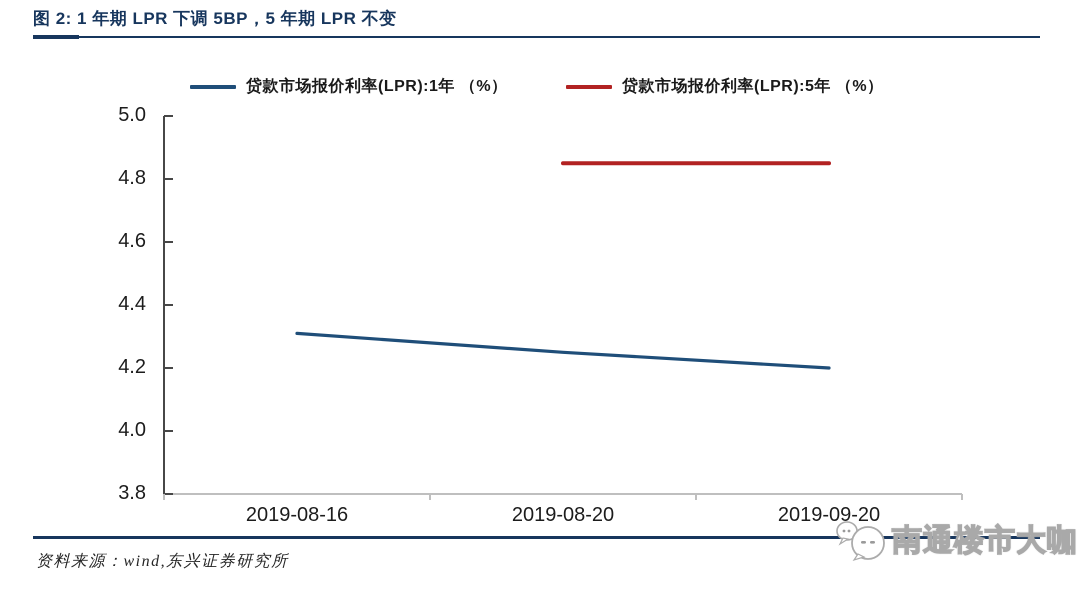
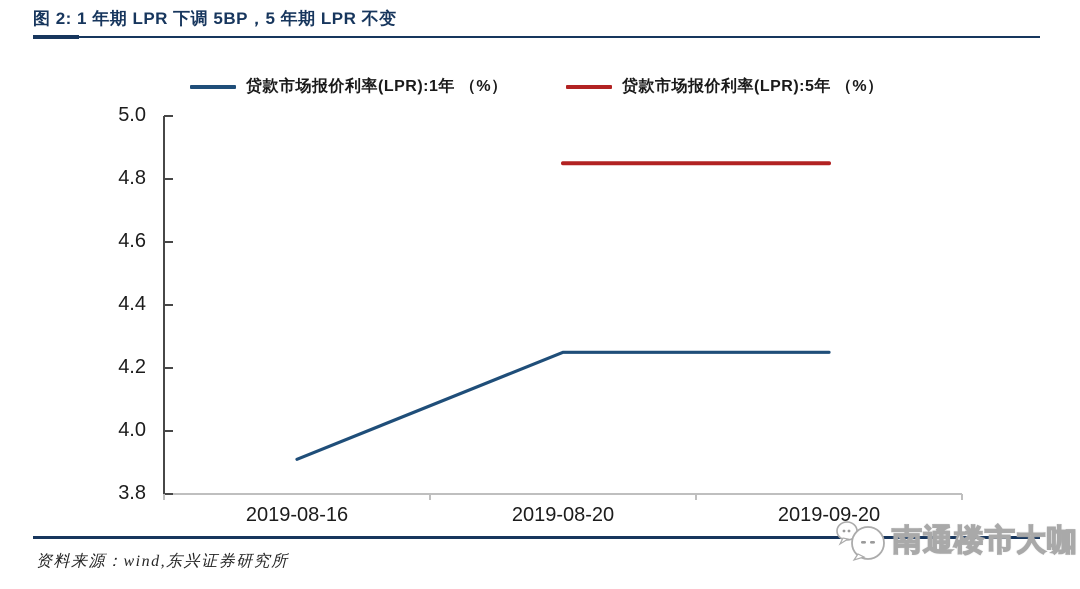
贷款市场报价利率(LPR):1年 （%）/2019-08-16: 4.31 -> 3.91
贷款市场报价利率(LPR):1年 （%）/2019-09-20: 4.20 -> 4.25
